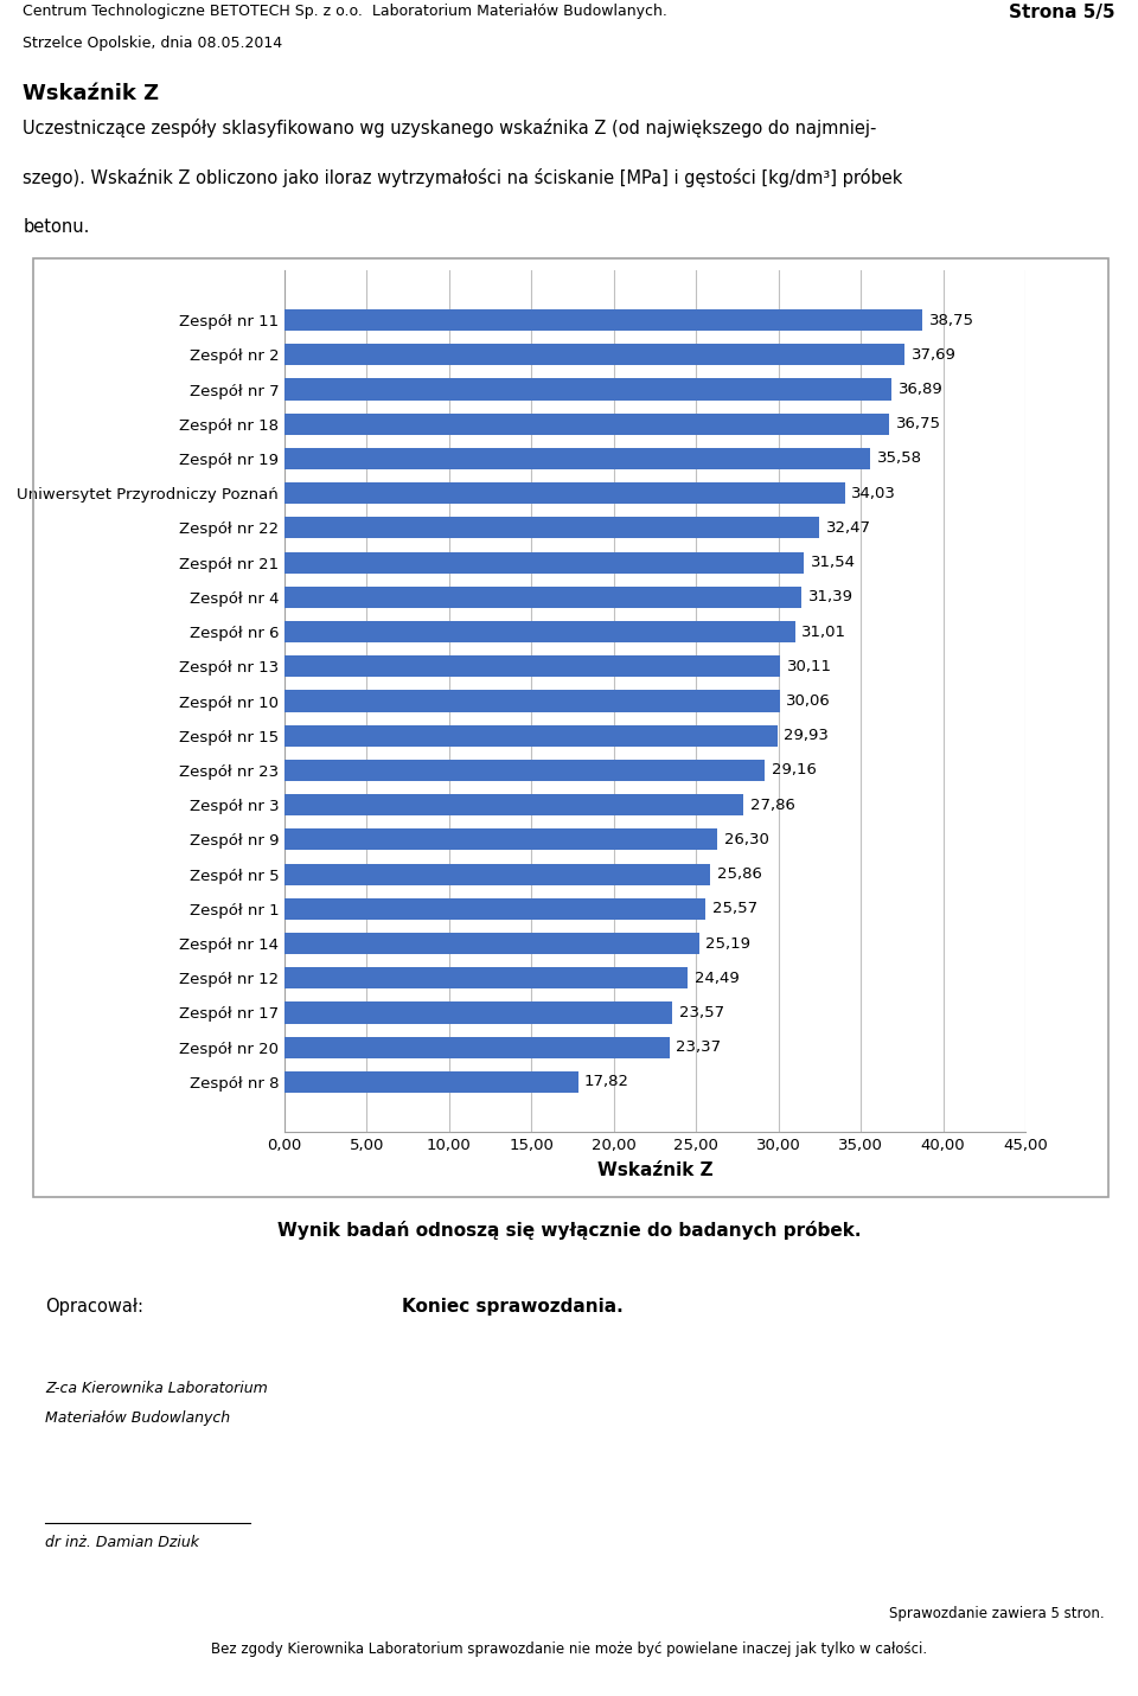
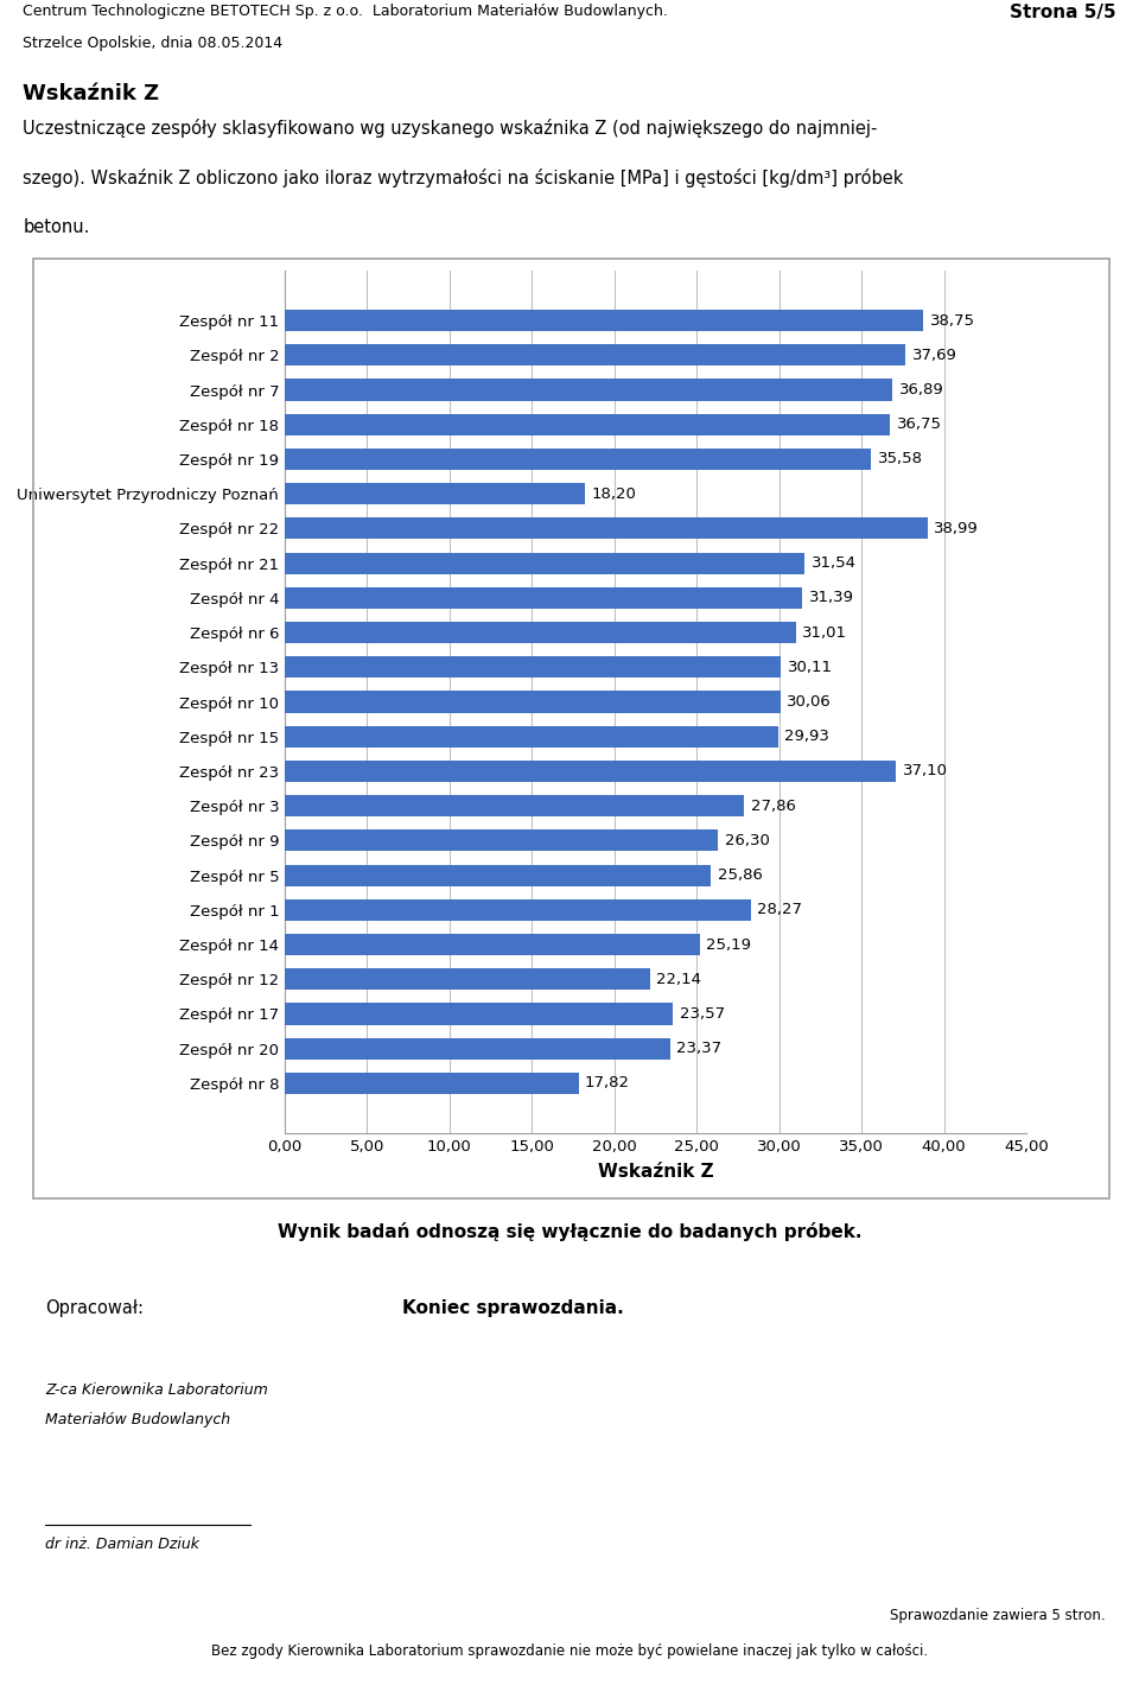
Uniwersytet Przyrodniczy Poznań: 34,03 -> 18,20
Zespół nr 22: 32,47 -> 38,99
Zespół nr 23: 29,16 -> 37,10
Zespół nr 1: 25,57 -> 28,27
Zespół nr 12: 24,49 -> 22,14
